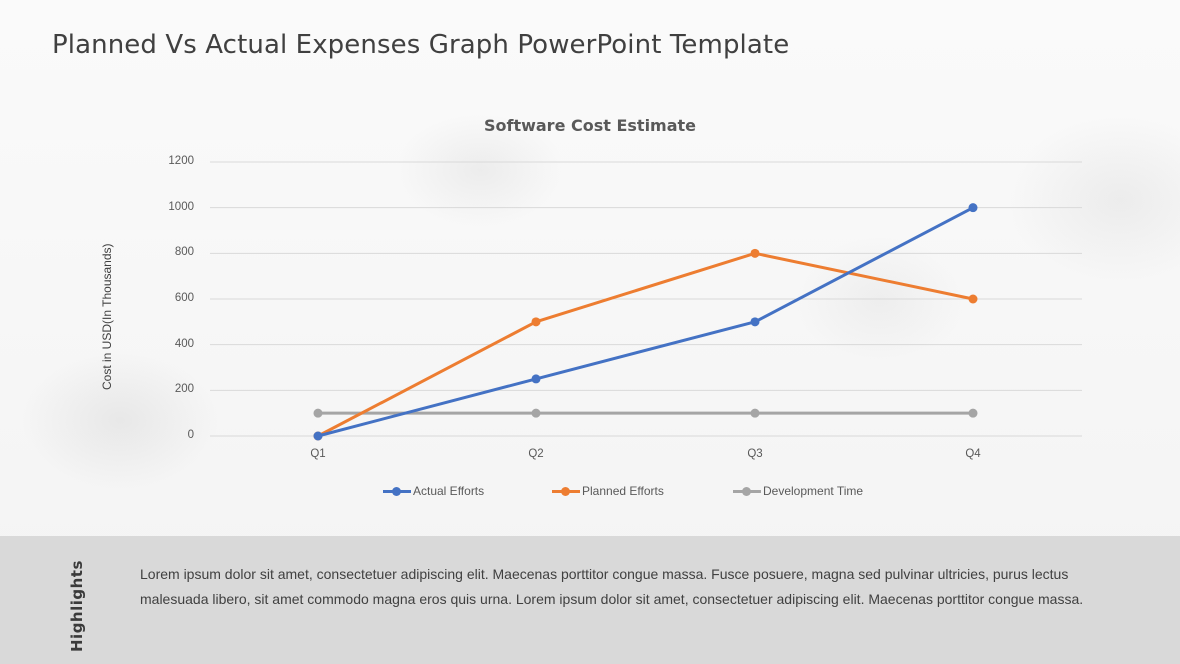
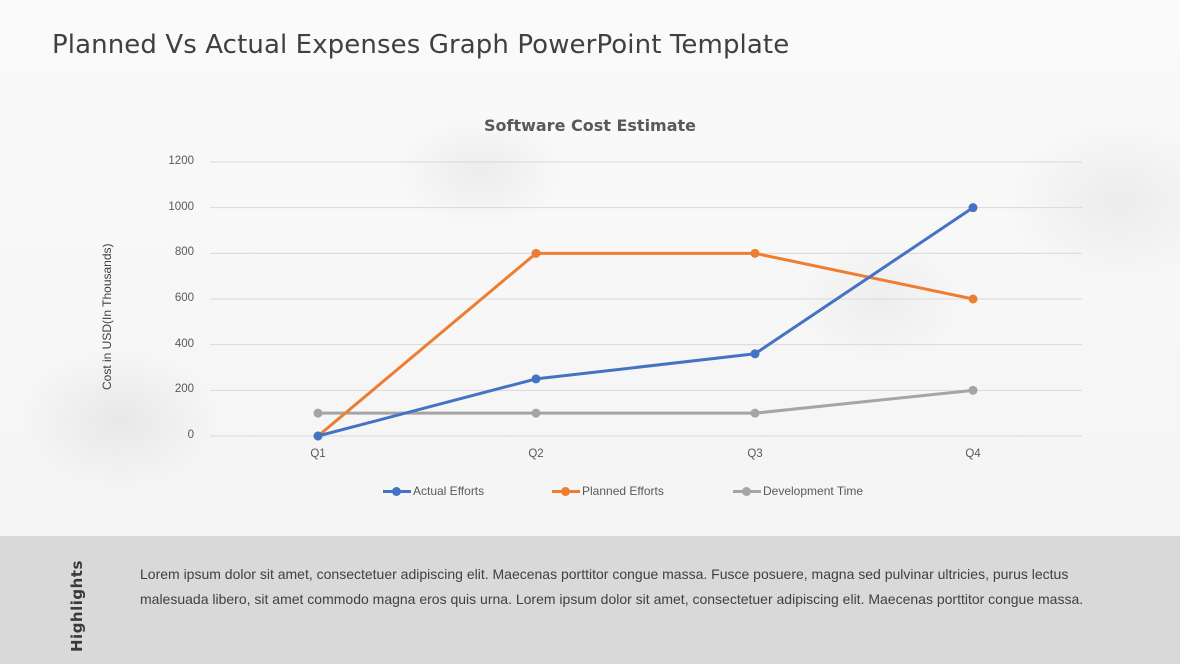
Planned Efforts/Q2: 500 -> 800
Actual Efforts/Q3: 500 -> 360
Development Time/Q4: 100 -> 200
